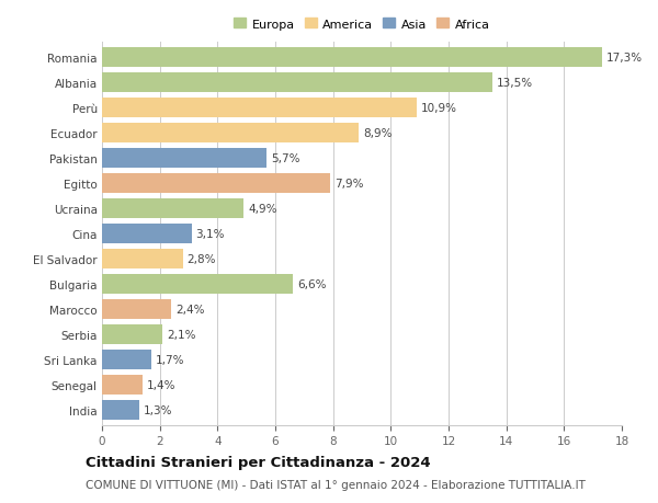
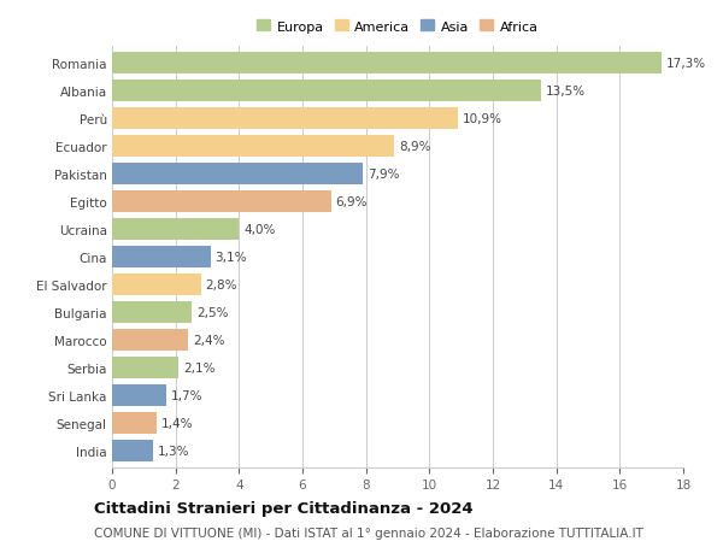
Pakistan: 5,7% -> 7,9%
Egitto: 7,9% -> 6,9%
Ucraina: 4,9% -> 4,0%
Bulgaria: 6,6% -> 2,5%
